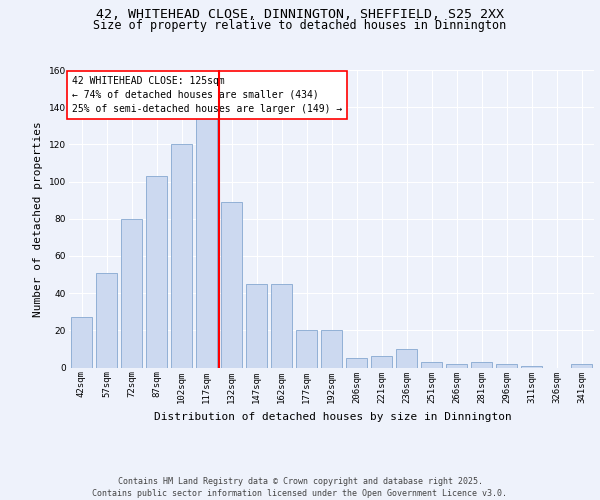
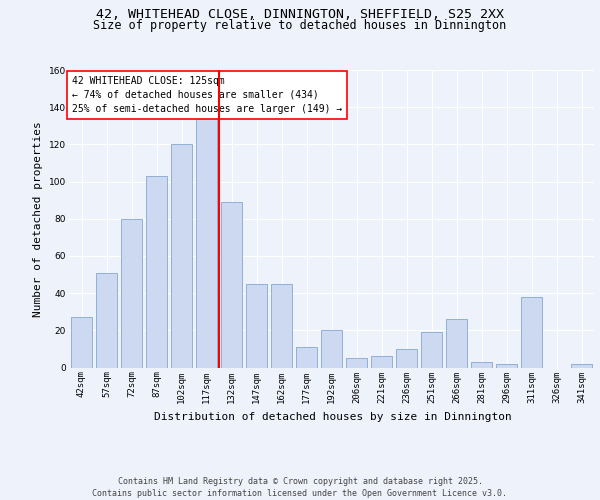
177sqm: 20 -> 11
251sqm: 3 -> 19
266sqm: 2 -> 26
311sqm: 1 -> 38
